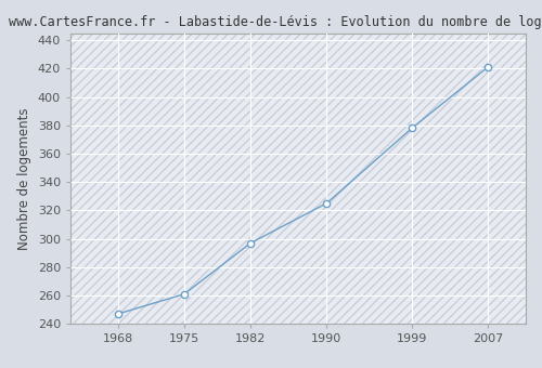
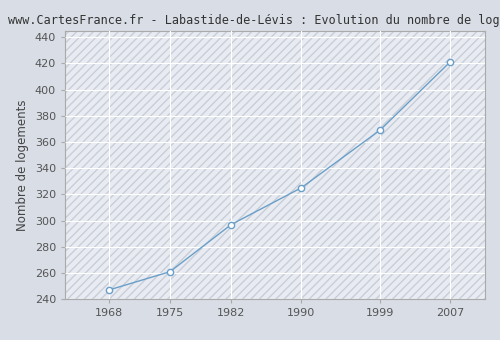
1999: 378 -> 369
